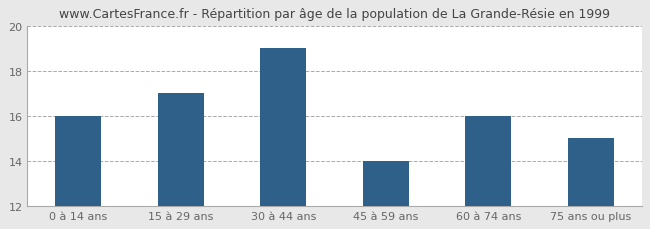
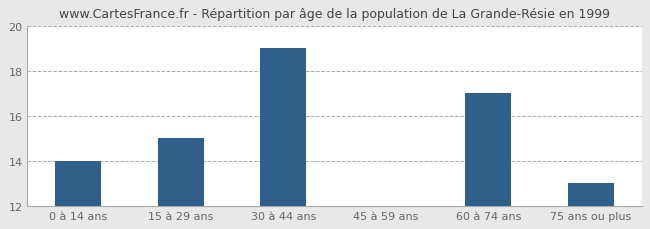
0 à 14 ans: 16 -> 14
15 à 29 ans: 17 -> 15
45 à 59 ans: 14 -> 12
60 à 74 ans: 16 -> 17
75 ans ou plus: 15 -> 13
